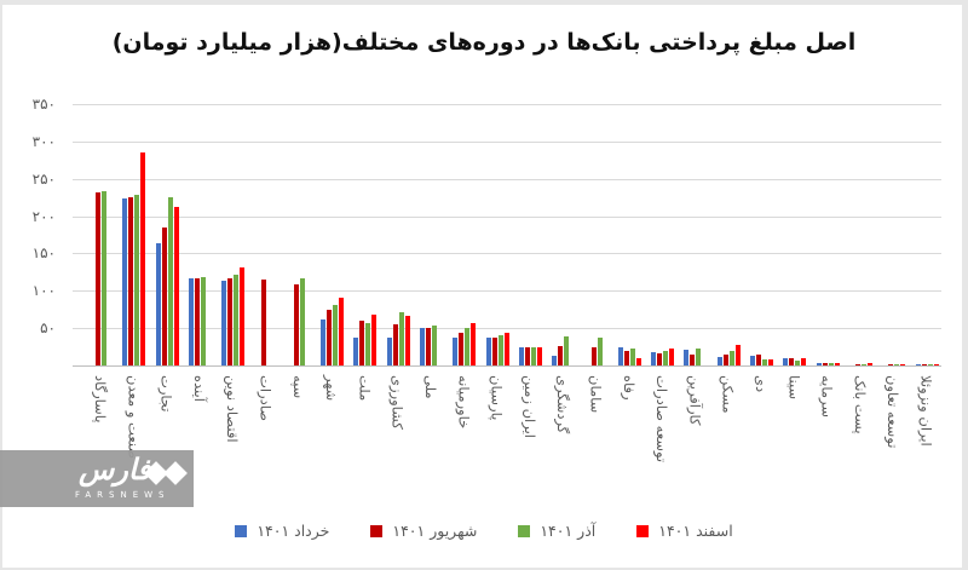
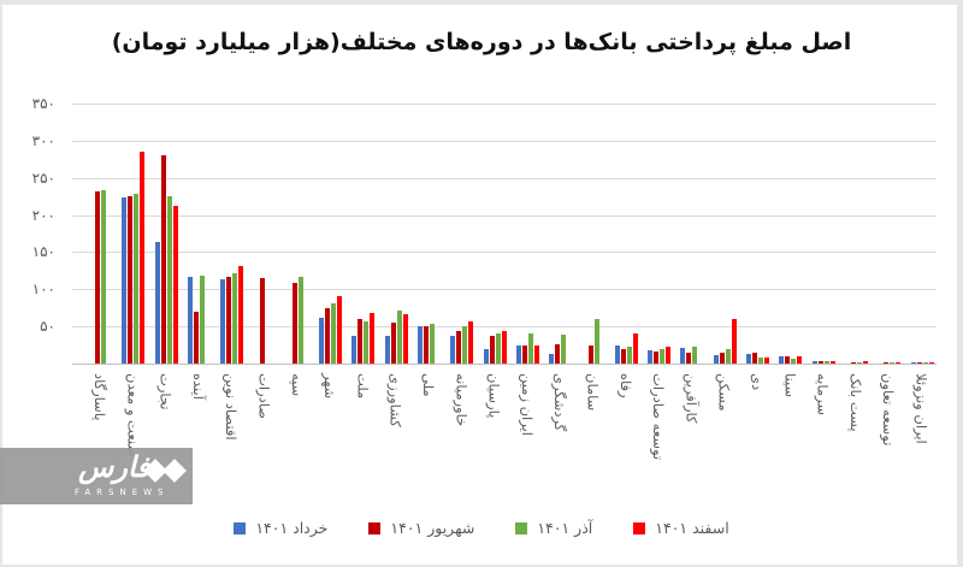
شهریور ۱۴۰۱/تجارت: 180 -> 280
شهریور ۱۴۰۱/آینده: 120 -> 70
خرداد ۱۴۰۱/پارسیان: 40 -> 20
آذر ۱۴۰۱/ایران زمین: 20 -> 40
آذر ۱۴۰۱/سامان: 40 -> 60
اسفند ۱۴۰۱/رفاه: 10 -> 40
اسفند ۱۴۰۱/مسکن: 30 -> 60
